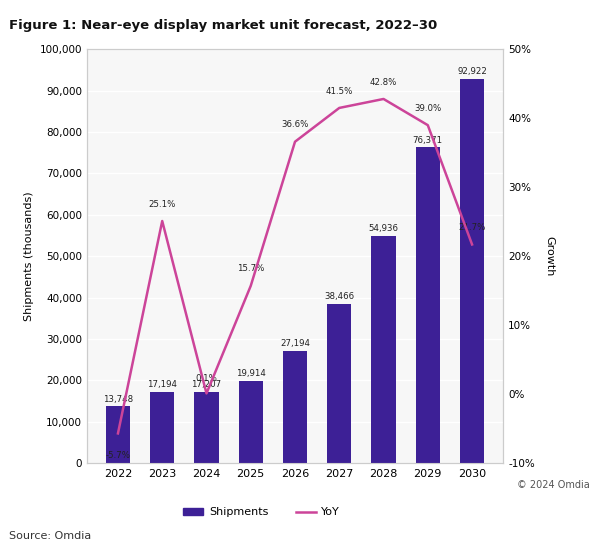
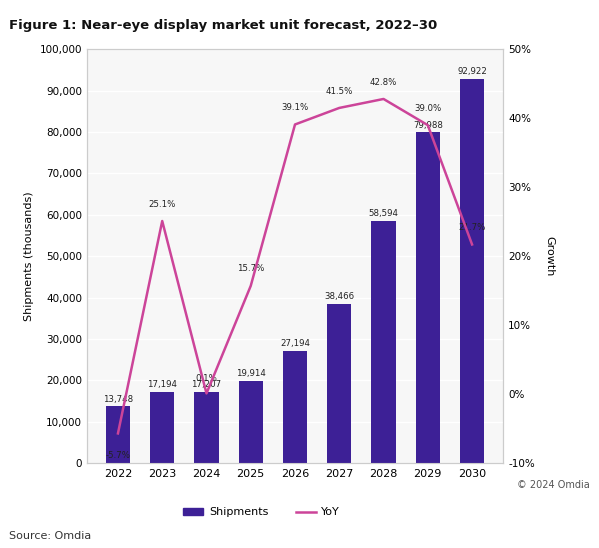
YoY/2026: 36.6% -> 39.1%
Shipments/2028: 54,936 -> 58,594
Shipments/2029: 76,371 -> 79,988
